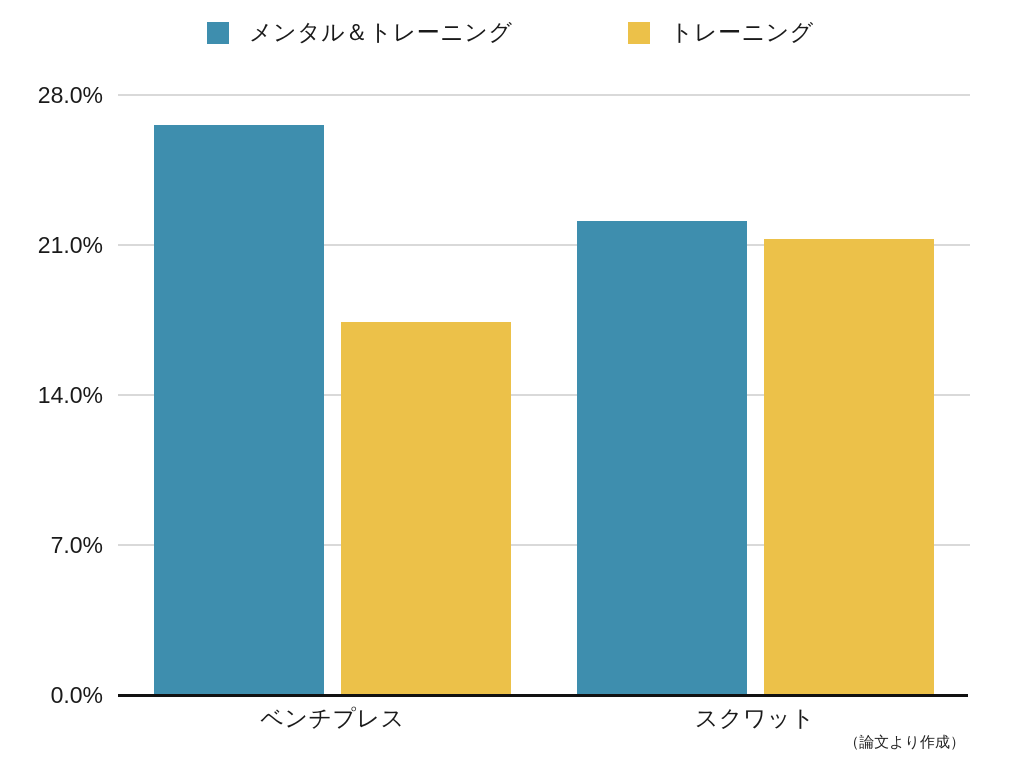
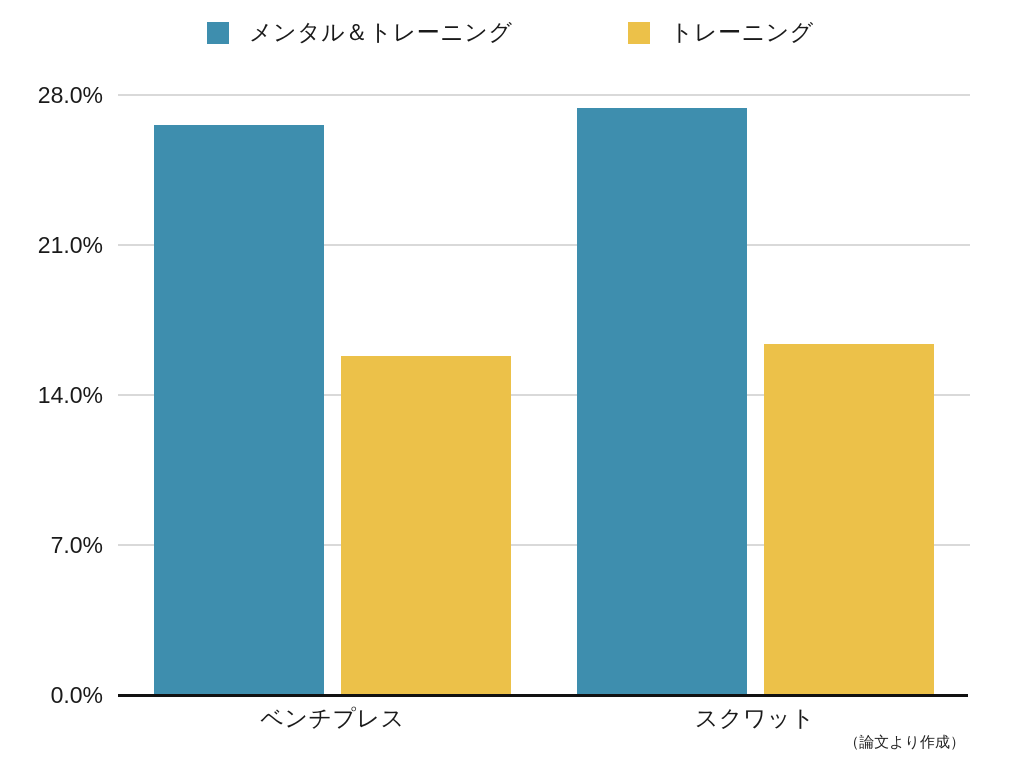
トレーニング/ベンチプレス: 17.4% -> 15.8%
メンタル＆トレーニング/スクワット: 22.1% -> 27.4%
トレーニング/スクワット: 21.3% -> 16.4%
